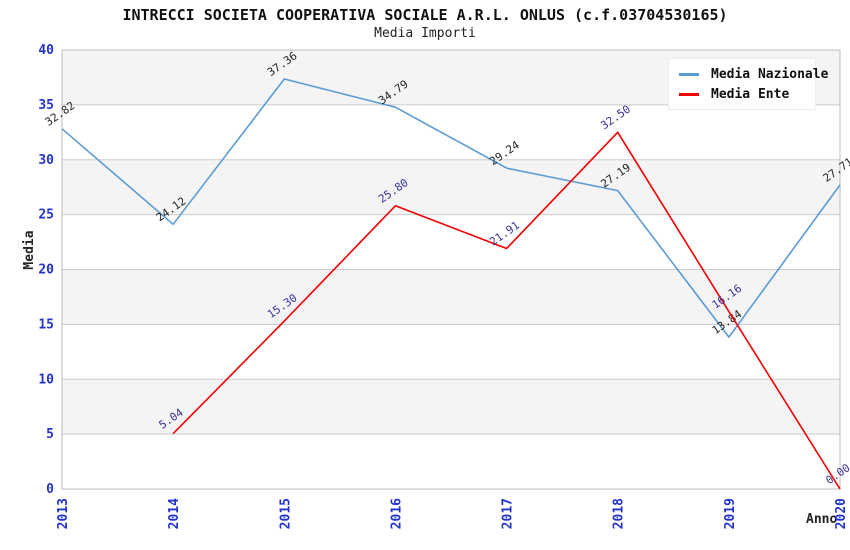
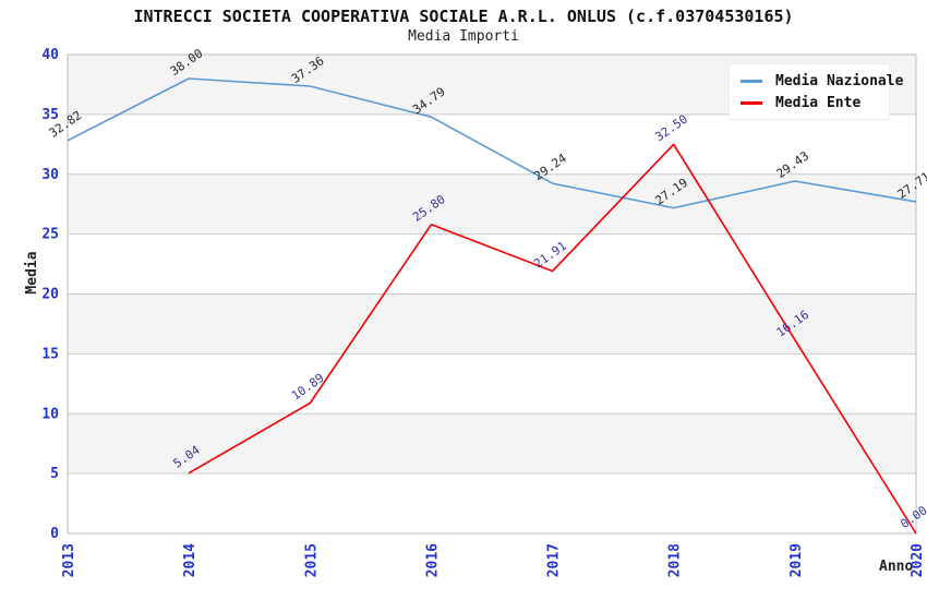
Media Nazionale/2014: 24.12 -> 38.00
Media Ente/2015: 15.30 -> 10.89
Media Nazionale/2019: 13.84 -> 29.43
